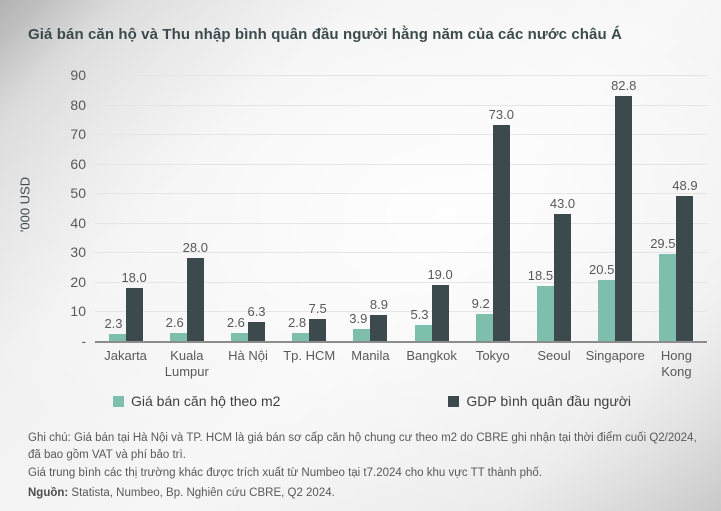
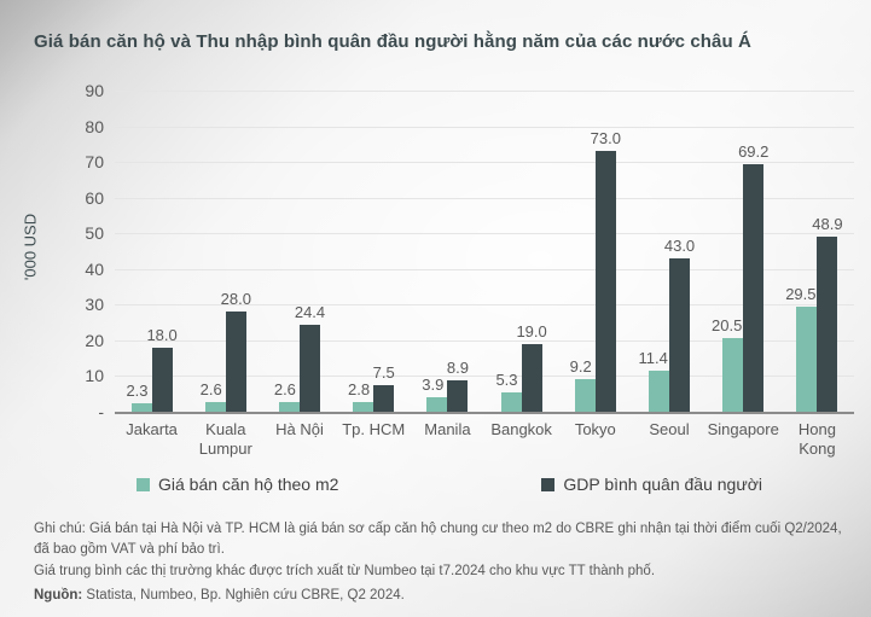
GDP bình quân đầu người/Hà Nội: 6.3 -> 24.4
Giá bán căn hộ theo m2/Seoul: 18.5 -> 11.4
GDP bình quân đầu người/Singapore: 82.8 -> 69.2
